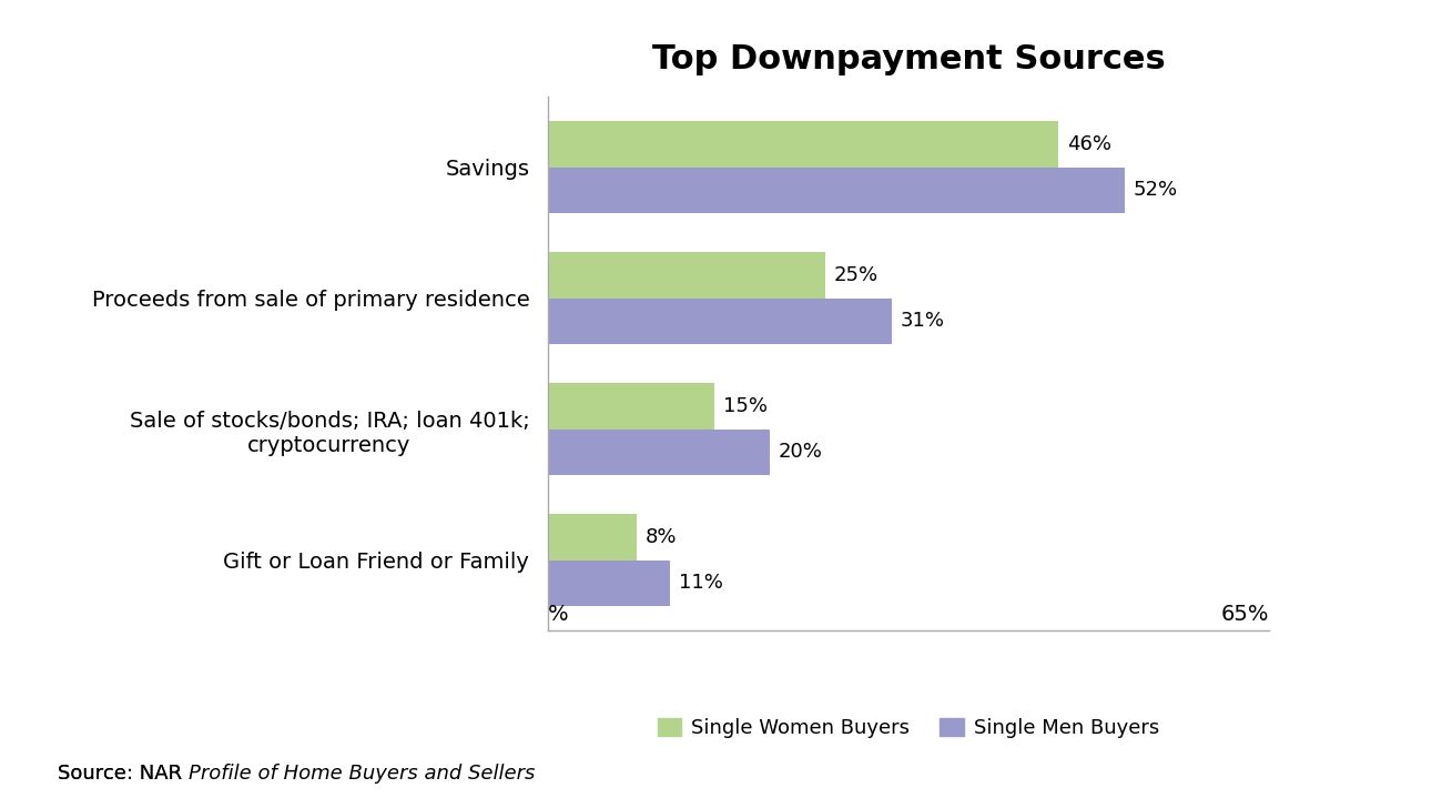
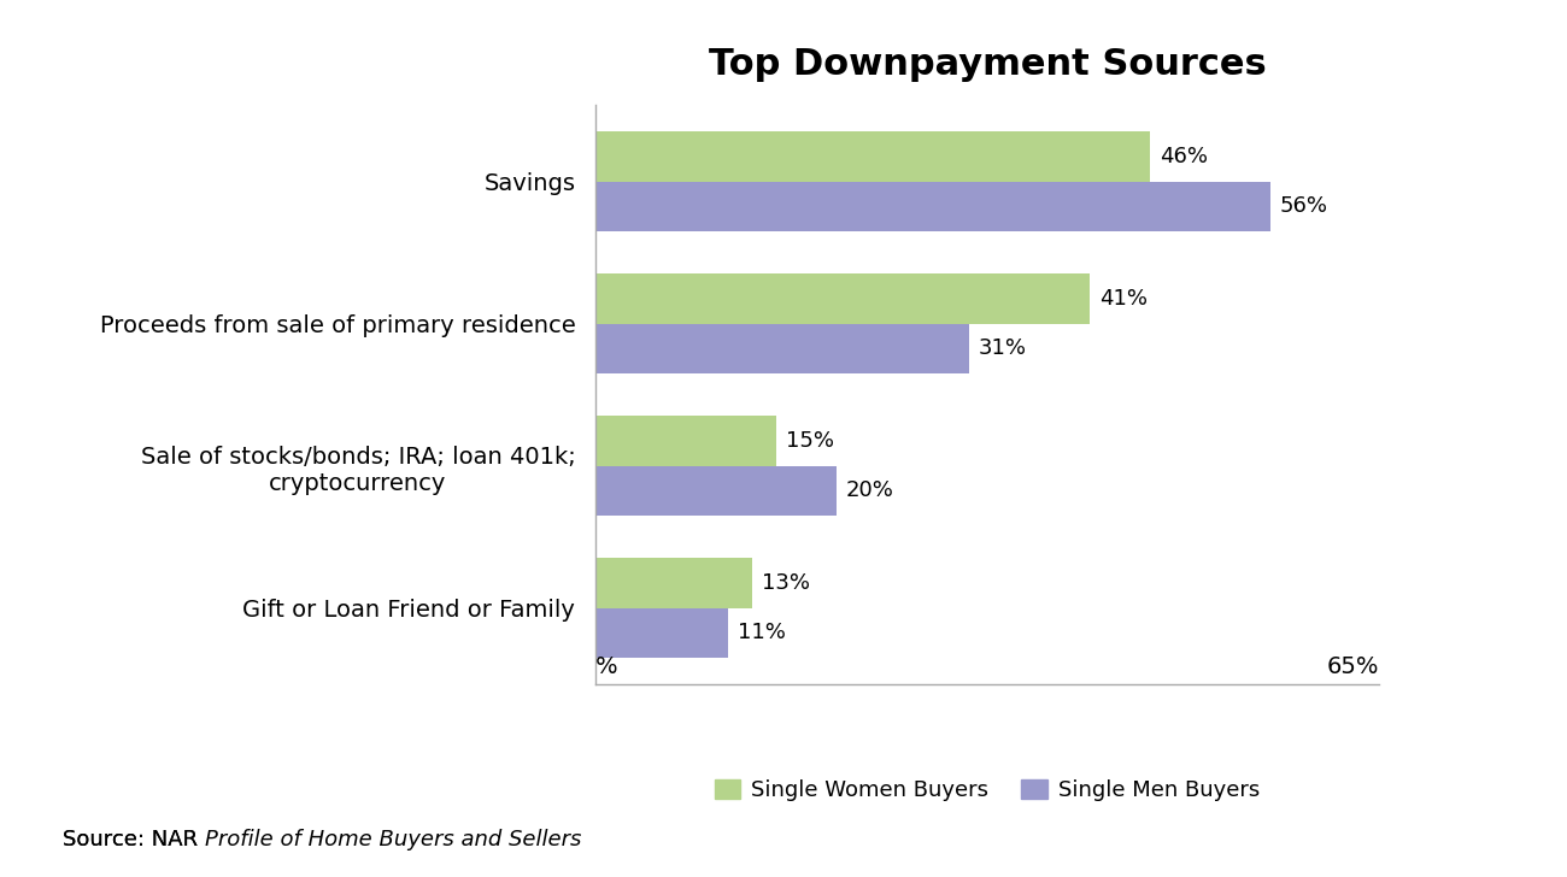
Single Men Buyers/Savings: 52% -> 56%
Single Women Buyers/Proceeds from sale of primary residence: 25% -> 41%
Single Women Buyers/Gift or Loan Friend or Family: 8% -> 13%
